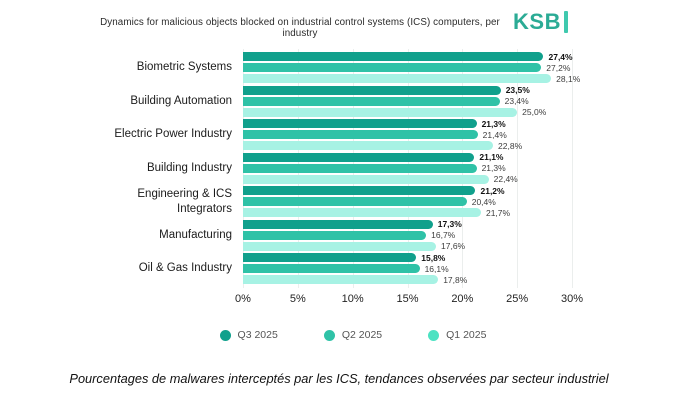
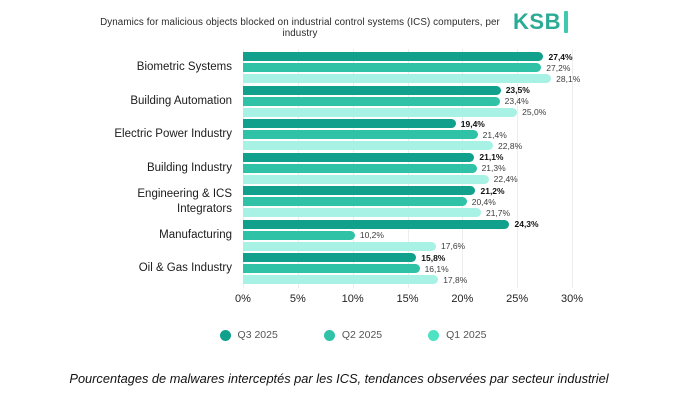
Q3 2025/Electric Power Industry: 21,3% -> 19,4%
Q3 2025/Manufacturing: 17,3% -> 24,3%
Q2 2025/Manufacturing: 16,7% -> 10,2%
